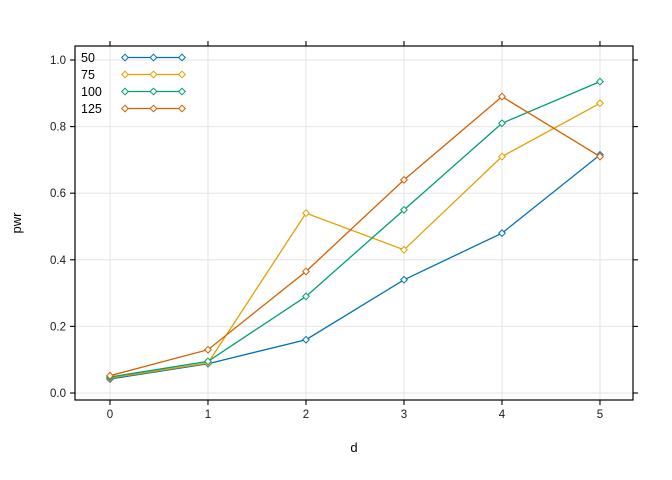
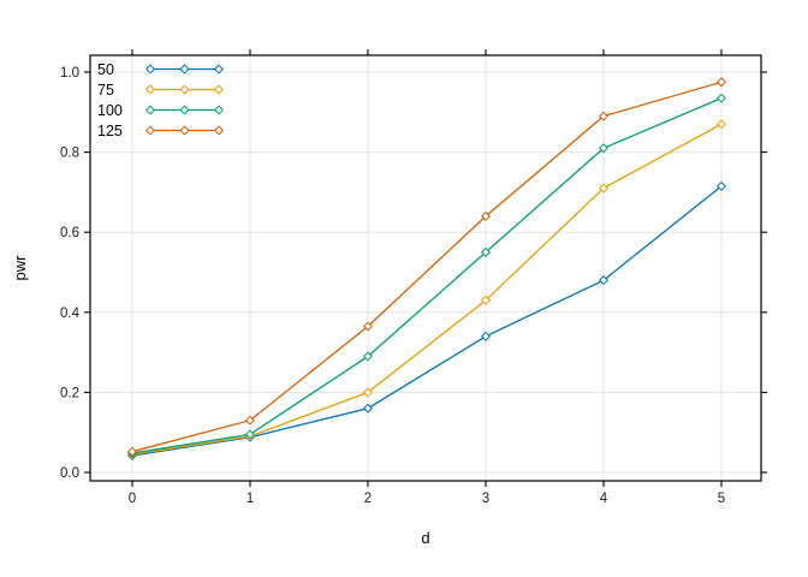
75/2: 0.54 -> 0.20
125/5: 0.71 -> 0.97
